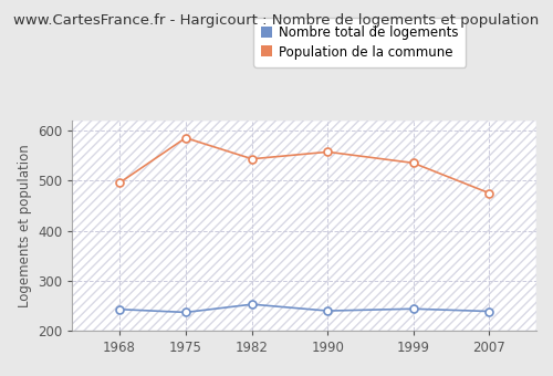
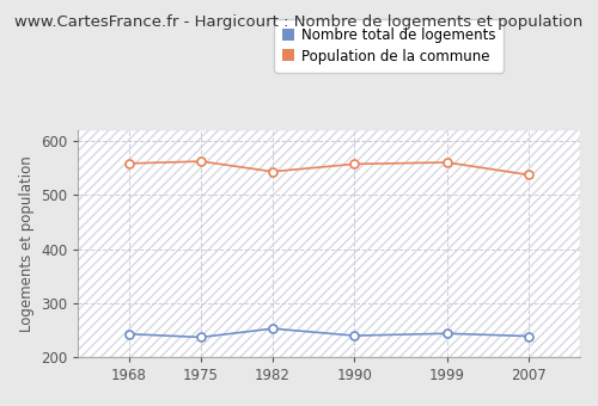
Population de la commune/1968: 495 -> 558
Population de la commune/1975: 585 -> 562
Population de la commune/1999: 535 -> 560
Population de la commune/2007: 475 -> 537
